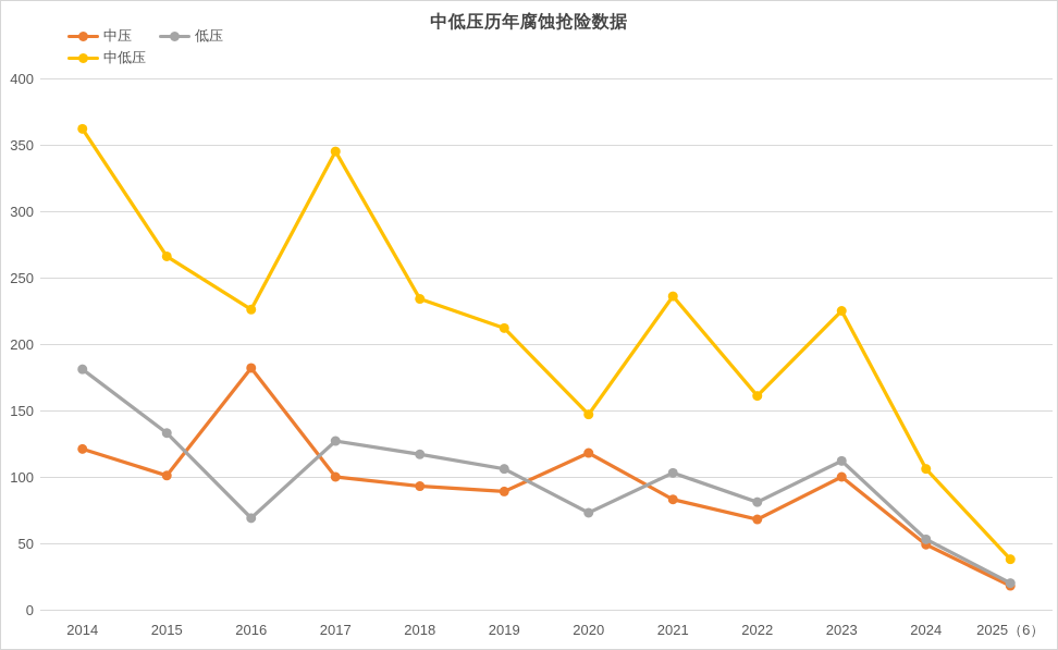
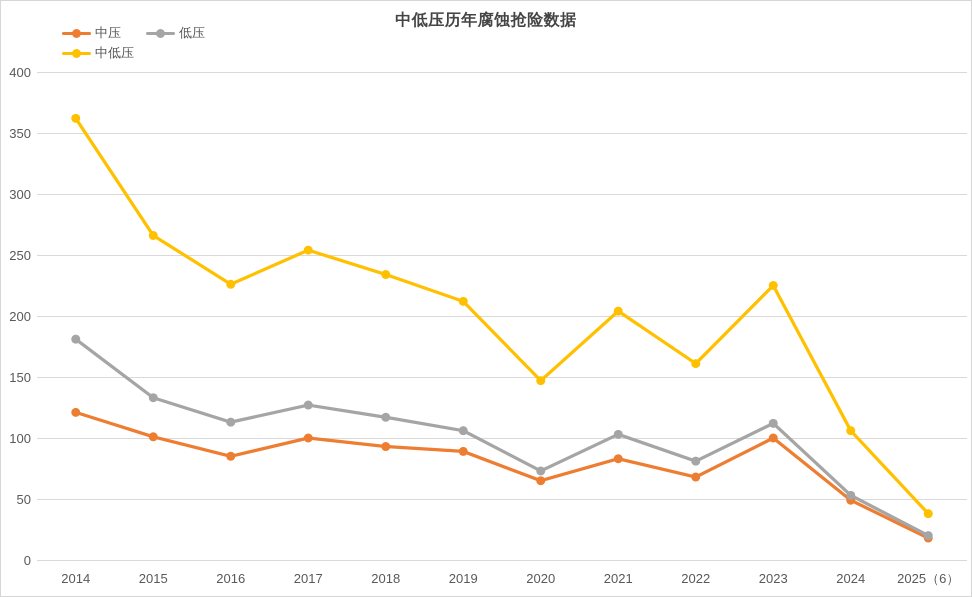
中压/2016: 182 -> 85
低压/2016: 69 -> 113
中低压/2017: 345 -> 254
中压/2020: 118 -> 65
中低压/2021: 236 -> 204
